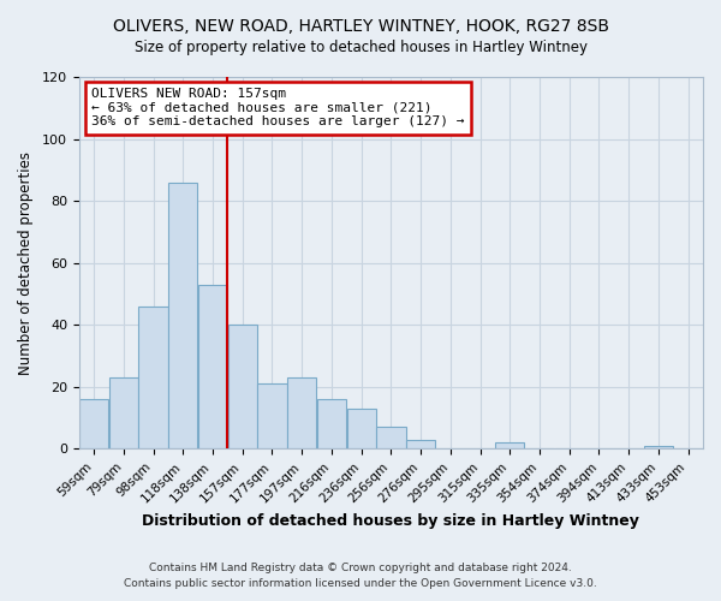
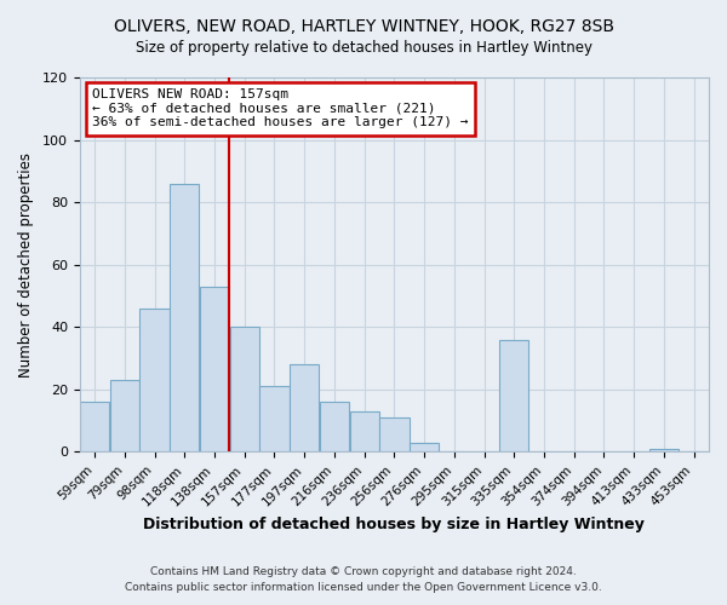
197sqm: 23 -> 28
256sqm: 7 -> 11
335sqm: 2 -> 36
